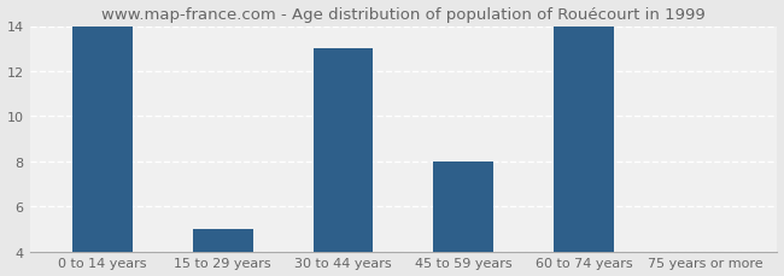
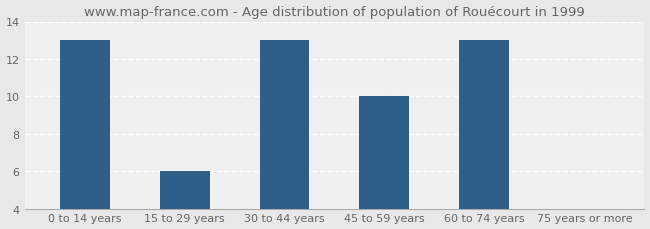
0 to 14 years: 14 -> 13
15 to 29 years: 5 -> 6
45 to 59 years: 8 -> 10
60 to 74 years: 14 -> 13
